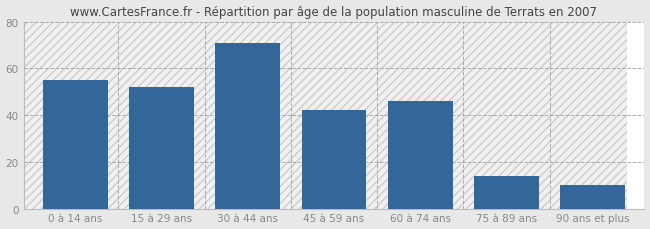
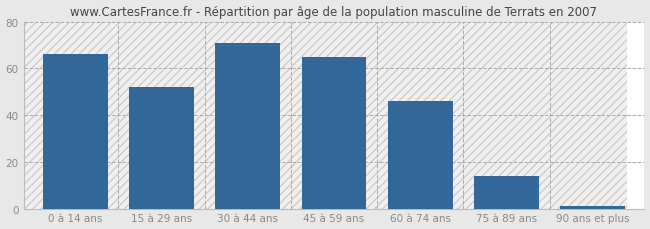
0 à 14 ans: 55 -> 66
45 à 59 ans: 42 -> 65
90 ans et plus: 10 -> 1
